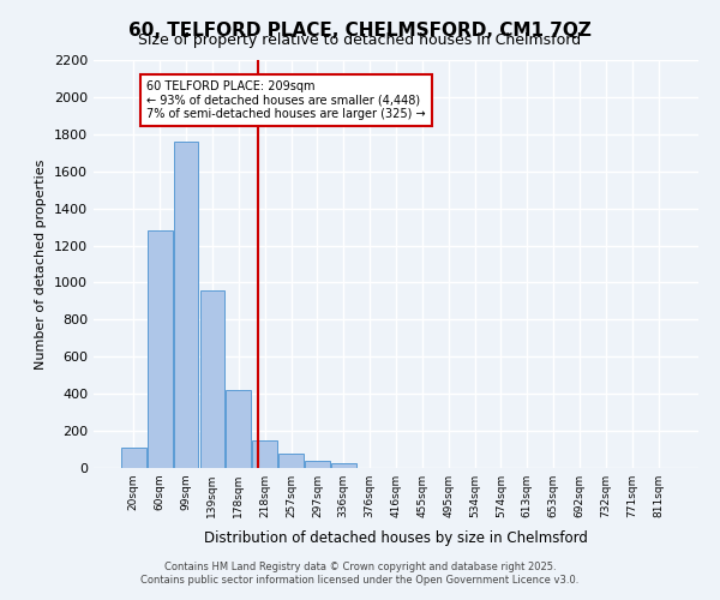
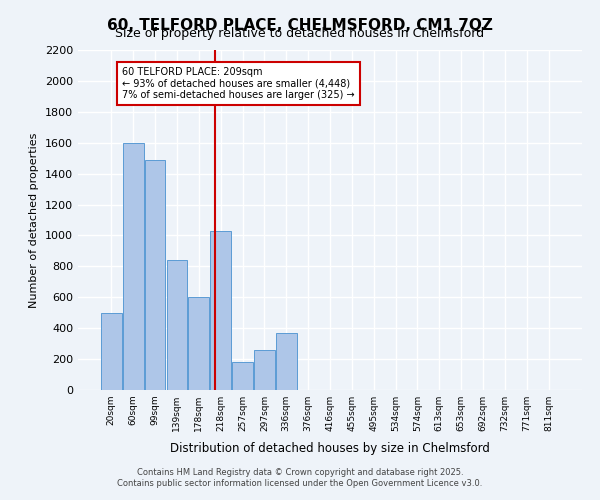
20sqm: 110 -> 500
60sqm: 1280 -> 1600
99sqm: 1760 -> 1490
139sqm: 960 -> 840
178sqm: 420 -> 600
218sqm: 150 -> 1030
257sqm: 80 -> 180
297sqm: 40 -> 260
336sqm: 20 -> 370
